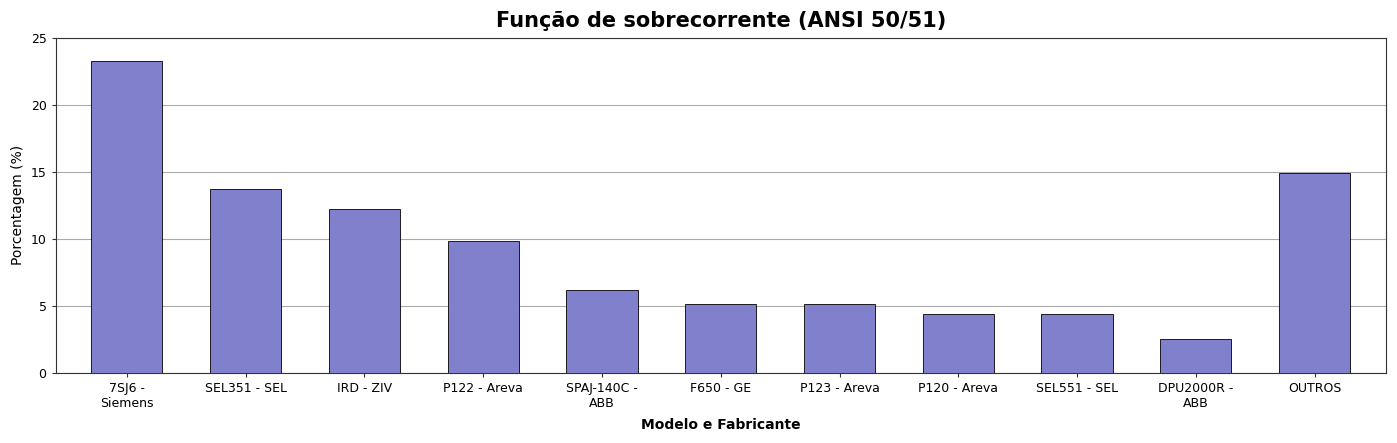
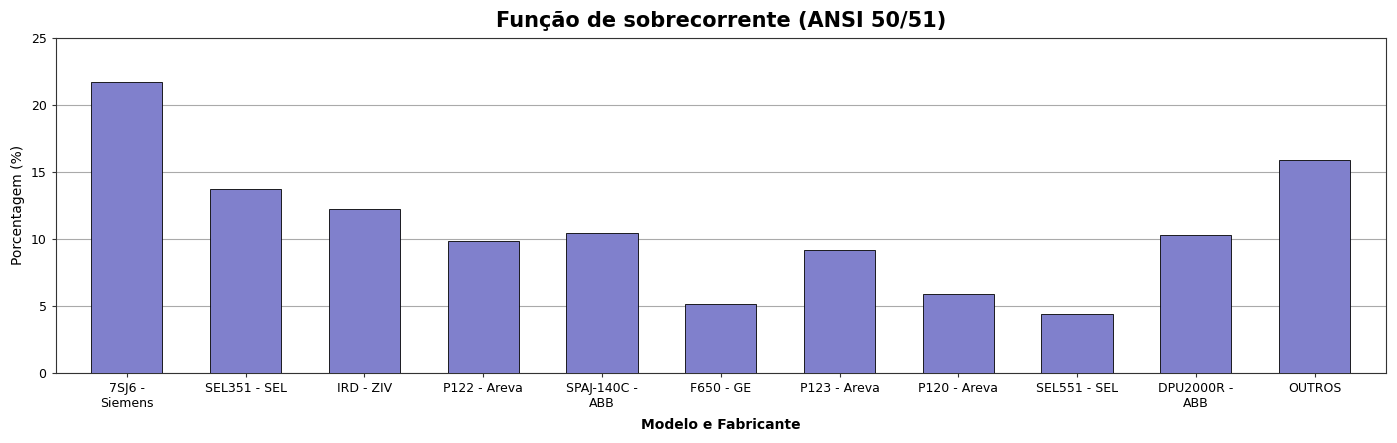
7SJ6 - Siemens: 23.3 -> 21.7
SPAJ-140C - ABB: 6.2 -> 10.4
P123 - Areva: 5.1 -> 9.2
P120 - Areva: 4.4 -> 5.9
DPU2000R - ABB: 2.5 -> 10.3
OUTROS: 14.9 -> 15.9
